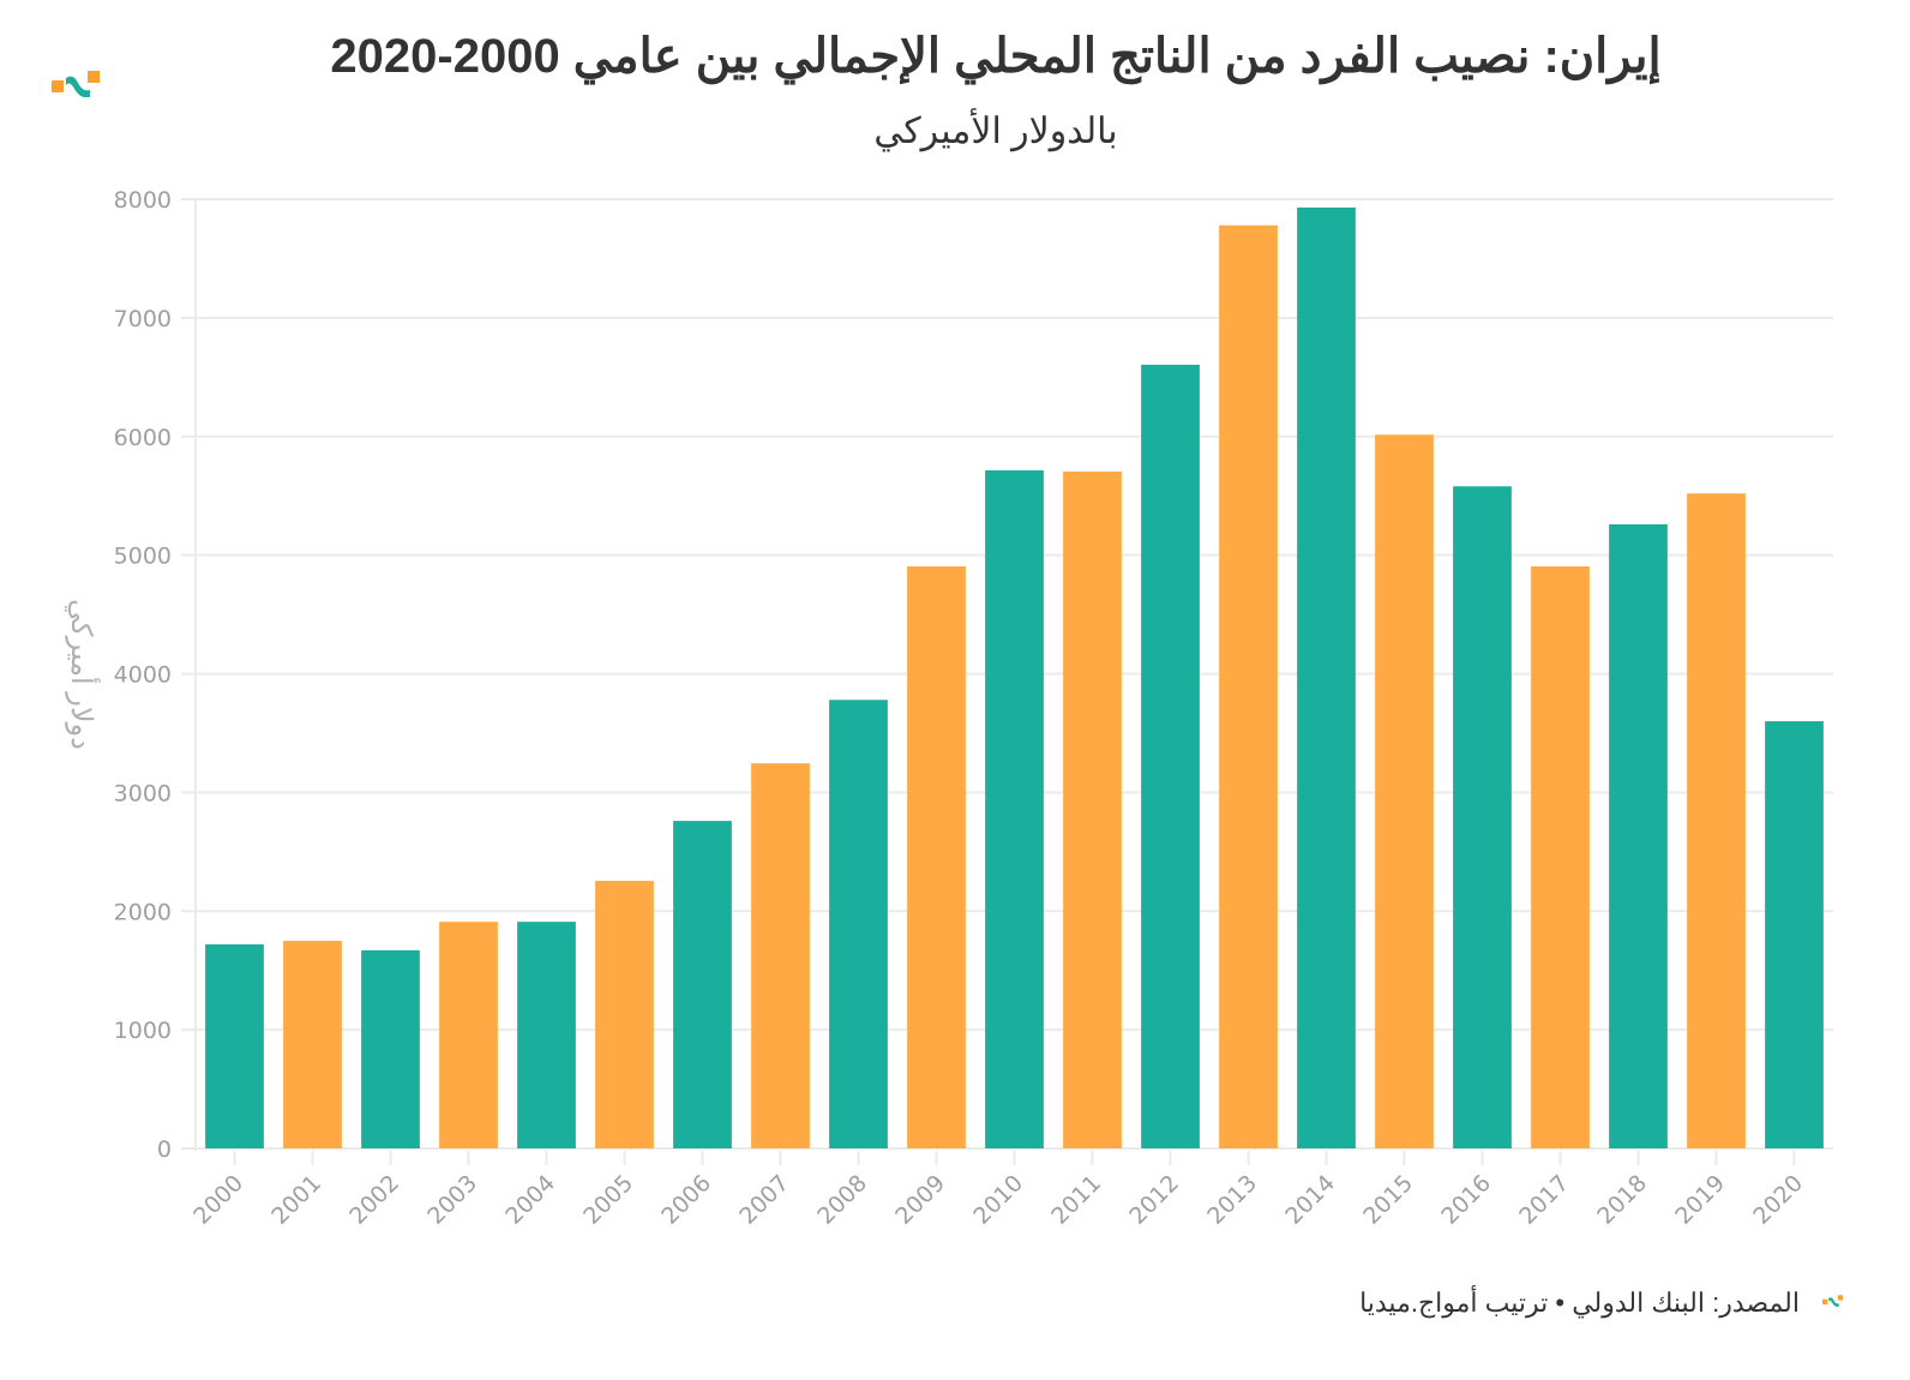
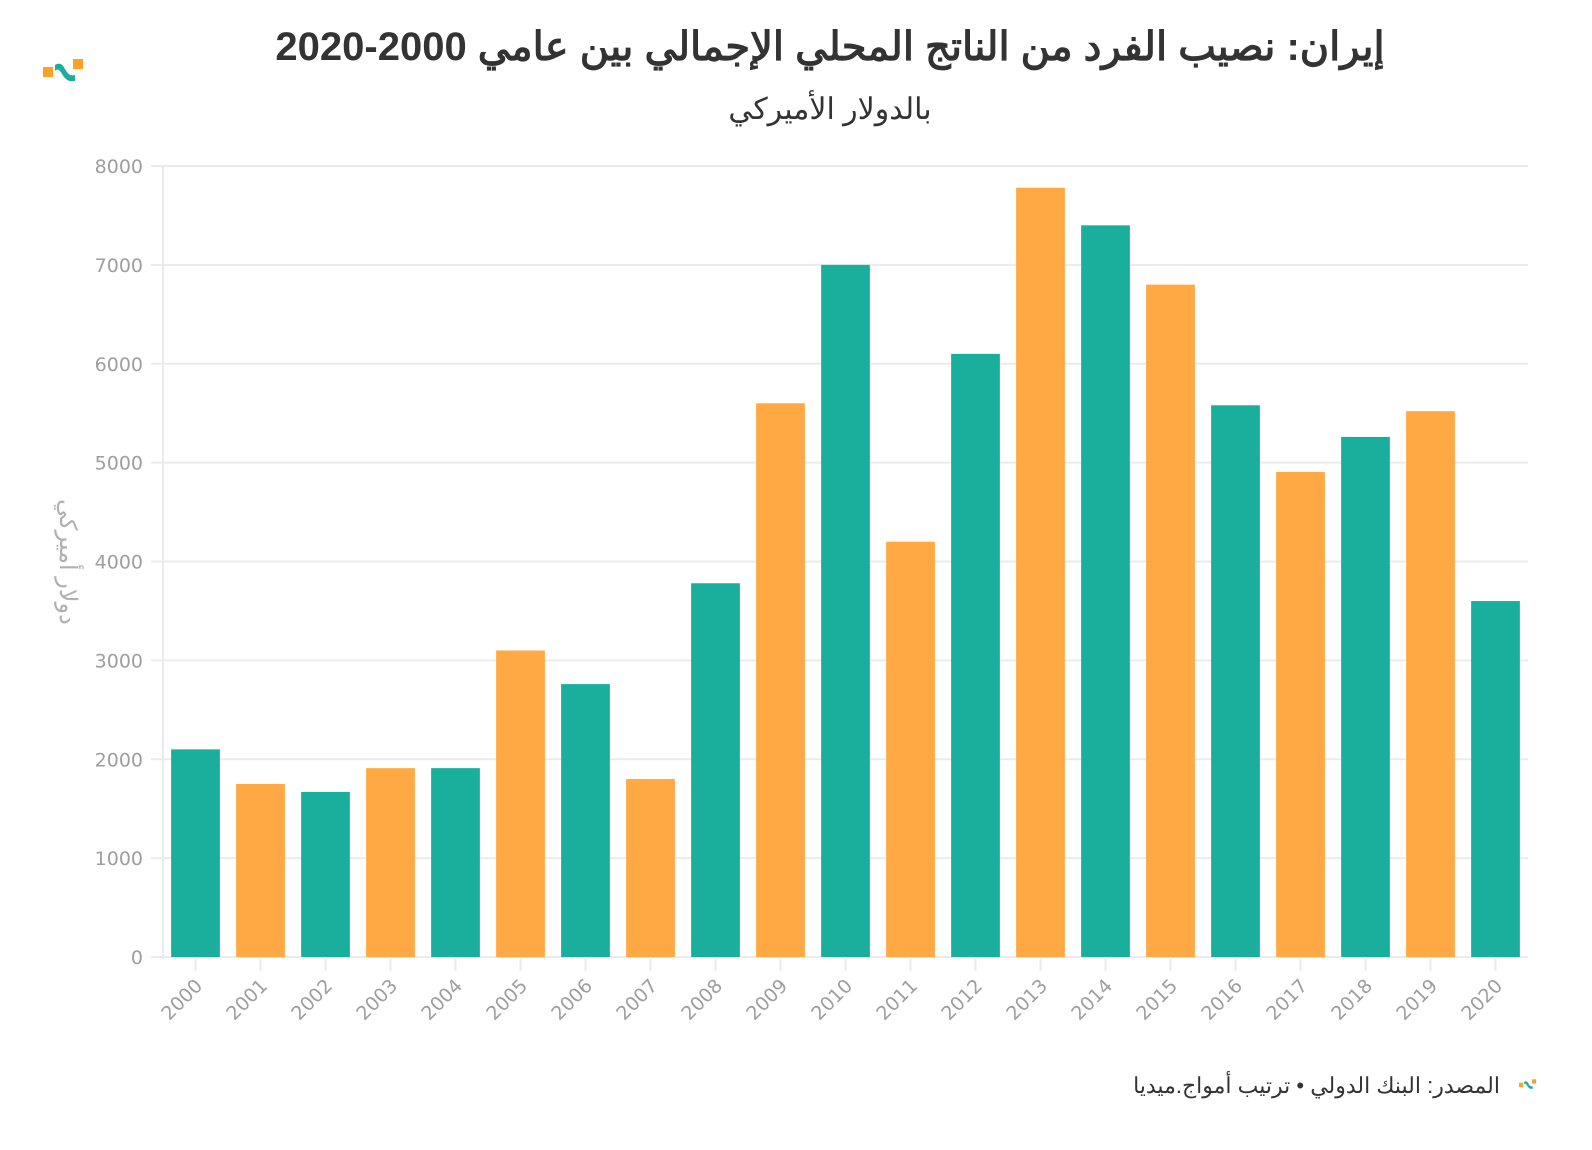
2000: 1700 -> 2100
2005: 2300 -> 3100
2007: 3200 -> 1800
2009: 4900 -> 5600
2010: 5700 -> 7000
2011: 5700 -> 4200
2012: 6600 -> 6100
2014: 7900 -> 7400
2015: 6000 -> 6800
